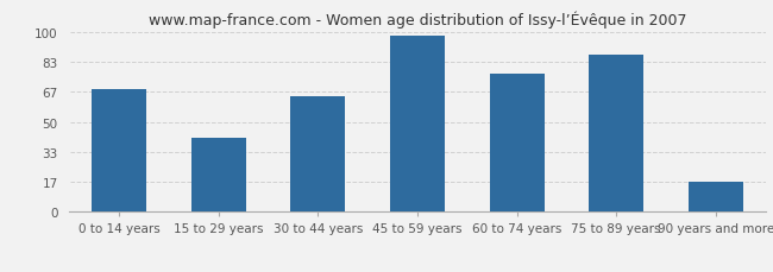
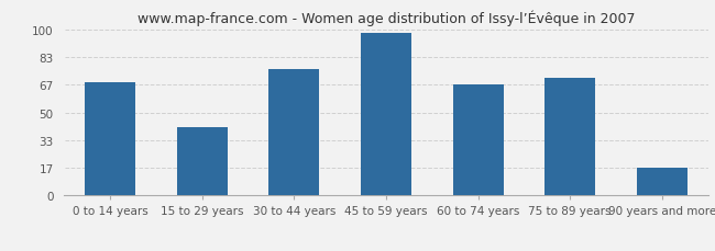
30 to 44 years: 64 -> 76
60 to 74 years: 77 -> 67
75 to 89 years: 87 -> 71
